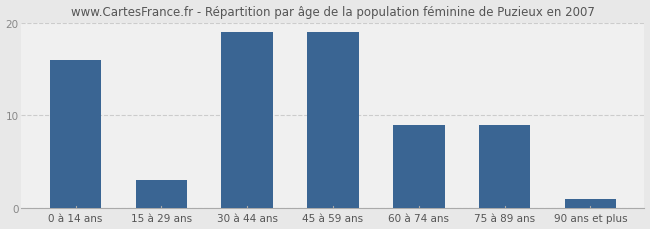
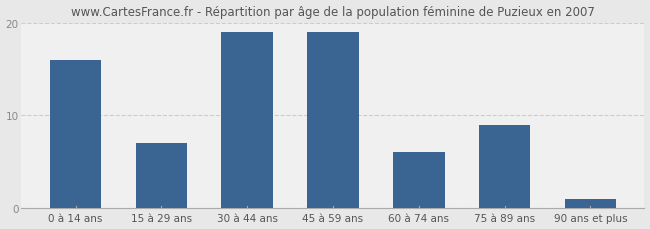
15 à 29 ans: 3 -> 7
60 à 74 ans: 9 -> 6
